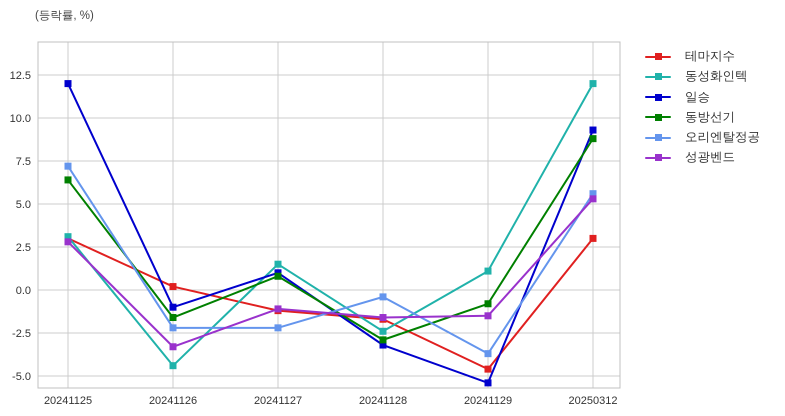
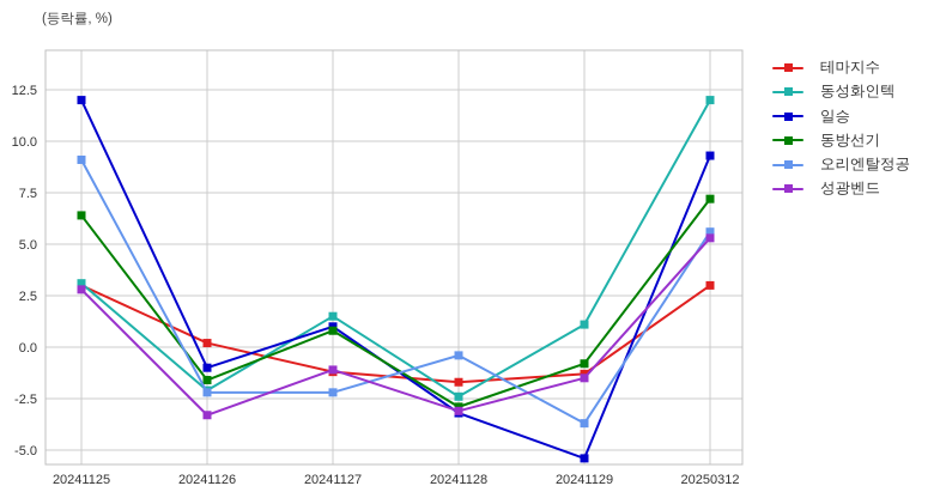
오리엔탈정공/20241125: 7.2 -> 9.1
동성화인텍/20241126: -4.4 -> -2.1
성광벤드/20241128: -1.6 -> -3.1
테마지수/20241129: -4.6 -> -1.3
동방선기/20250312: 8.8 -> 7.2
